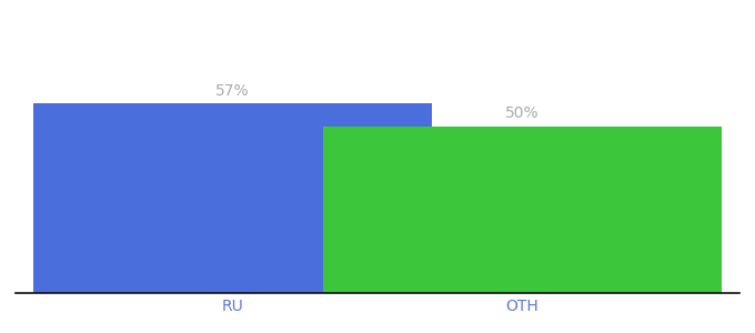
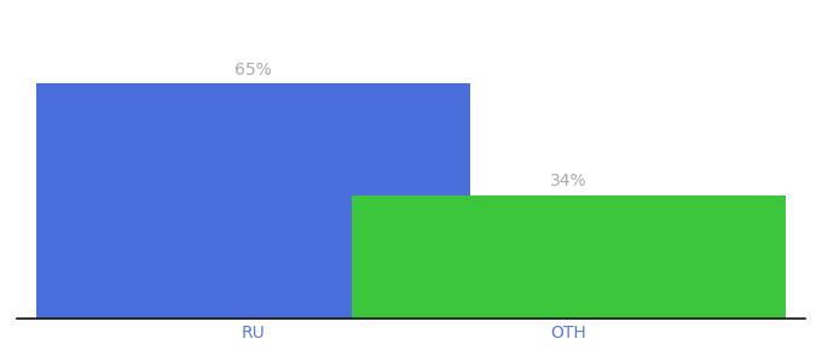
RU: 57% -> 65%
OTH: 50% -> 34%
